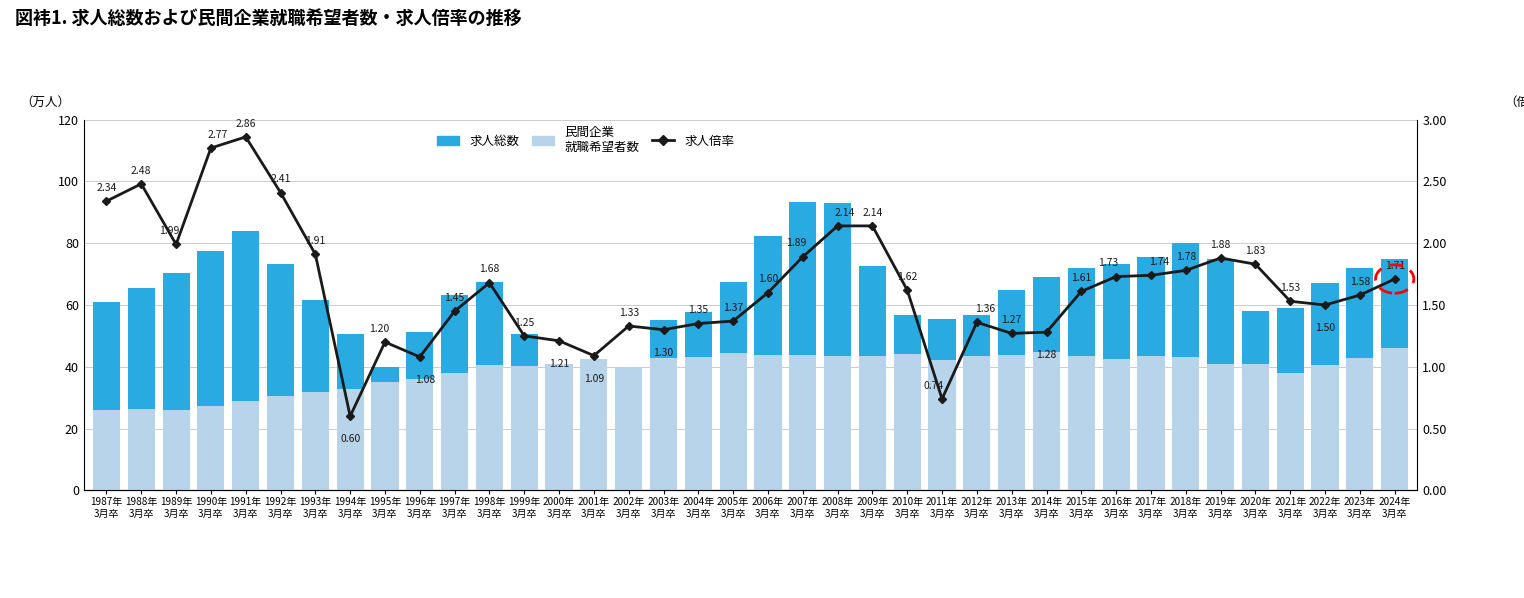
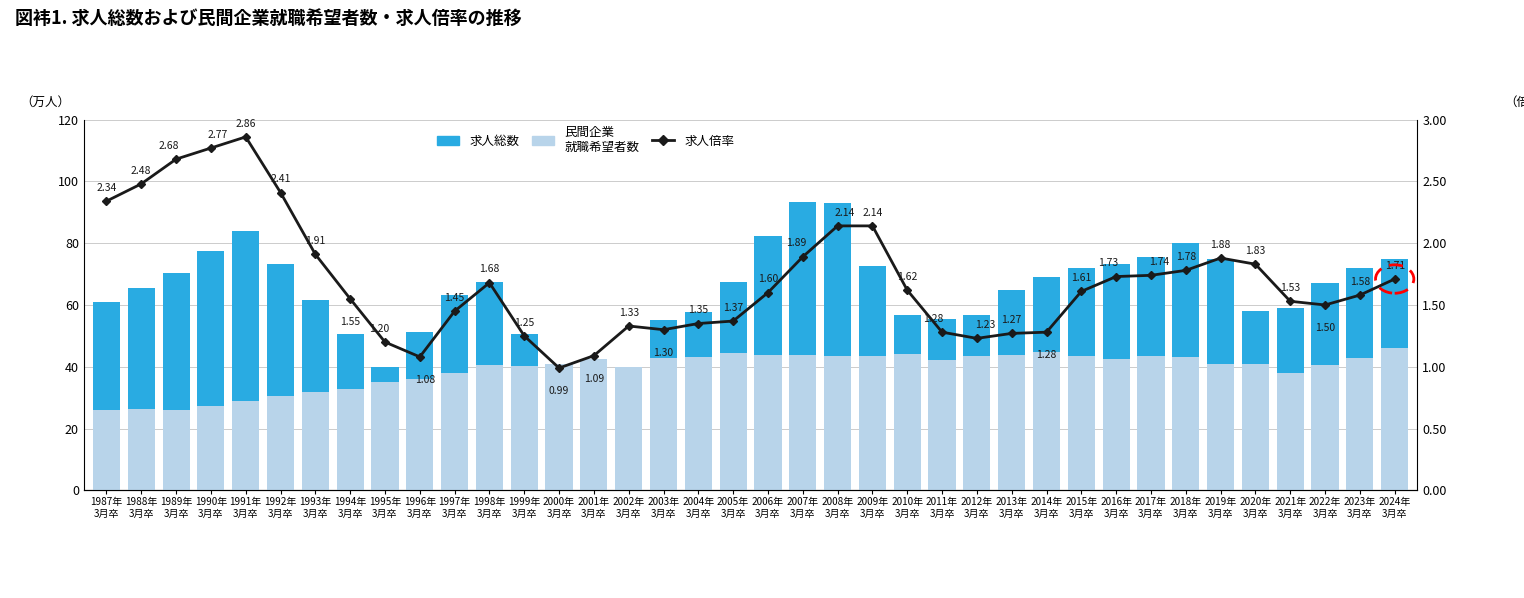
求人倍率/1989年 3月卒: 1.99 -> 2.68
求人倍率/1994年 3月卒: 0.60 -> 1.55
求人倍率/2000年 3月卒: 1.21 -> 0.99
求人倍率/2011年 3月卒: 0.74 -> 1.28
求人倍率/2012年 3月卒: 1.36 -> 1.23
